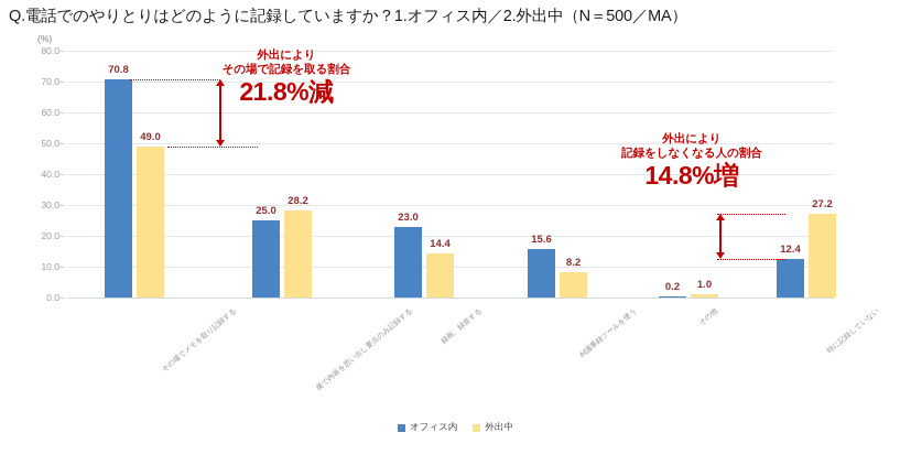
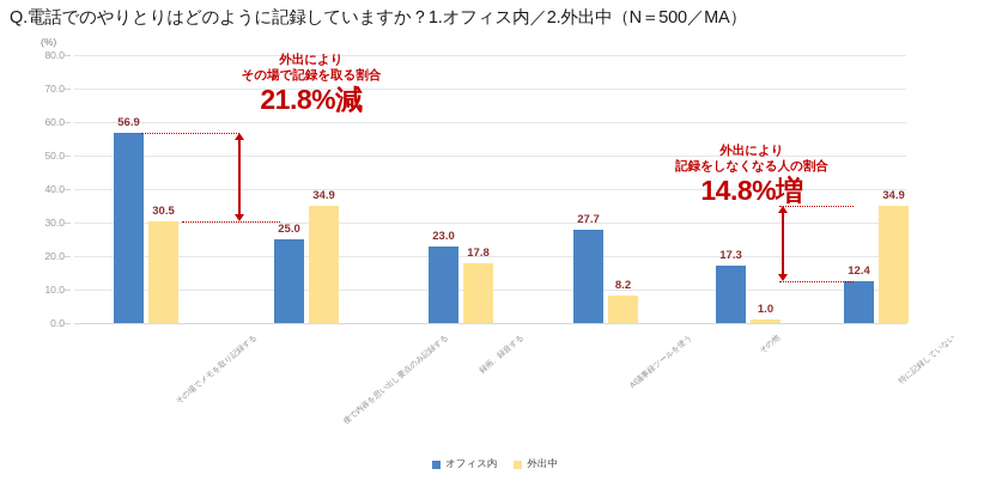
オフィス内/その場でメモを取り記録する: 70.8 -> 56.9
外出中/その場でメモを取り記録する: 49.0 -> 30.5
外出中/後で内容を思い出し要点のみ記録する: 28.2 -> 34.9
外出中/録画、録音する: 14.4 -> 17.8
オフィス内/AI議事録ツールを使う: 15.6 -> 27.7
オフィス内/その他: 0.2 -> 17.3
外出中/特に記録していない: 27.2 -> 34.9
